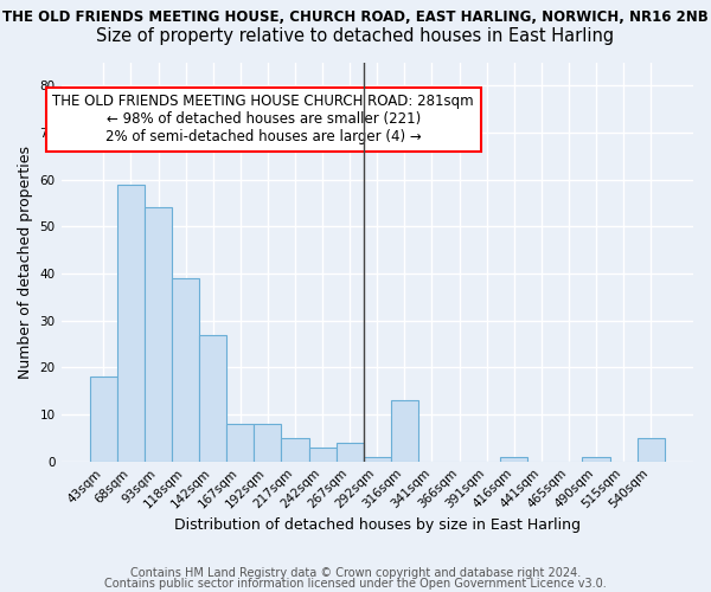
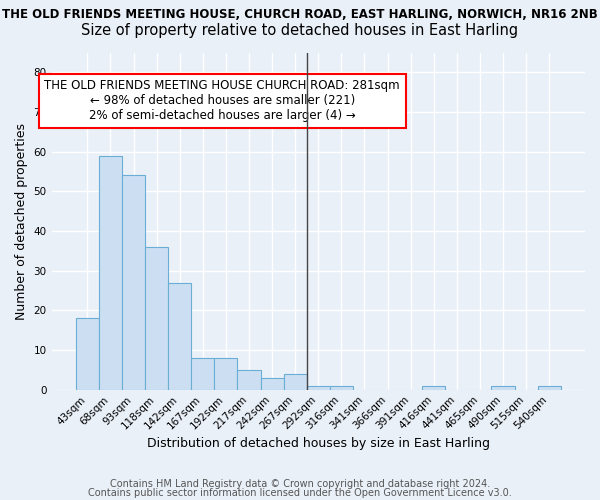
118sqm: 39 -> 36
316sqm: 13 -> 1
540sqm: 5 -> 1
